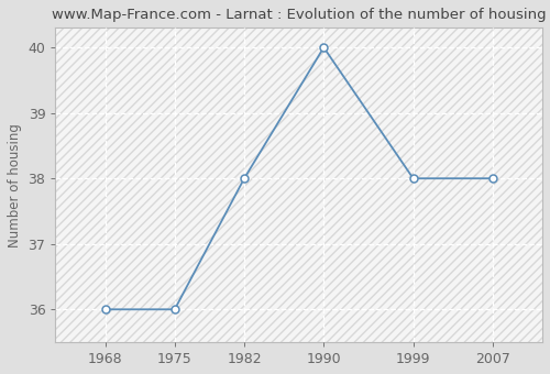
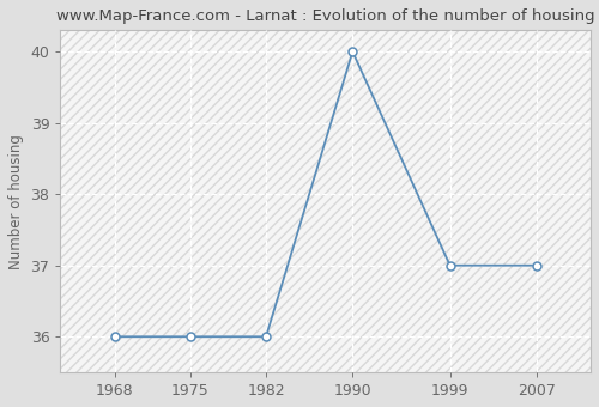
1982: 38 -> 36
1999: 38 -> 37
2007: 38 -> 37
